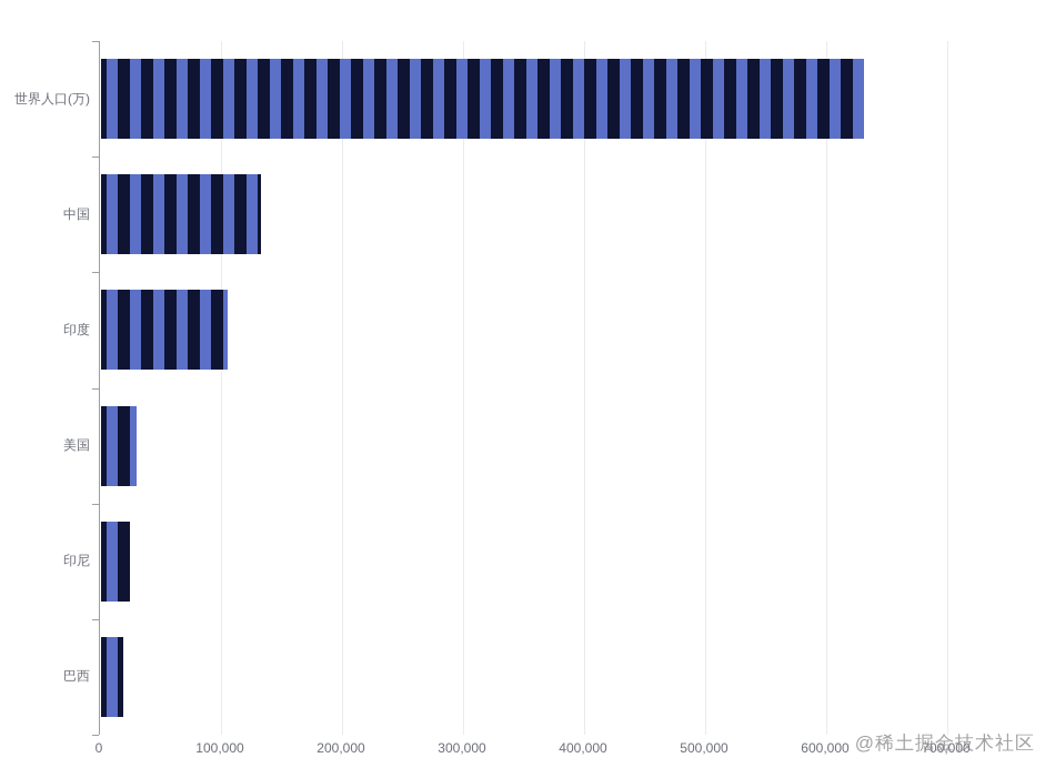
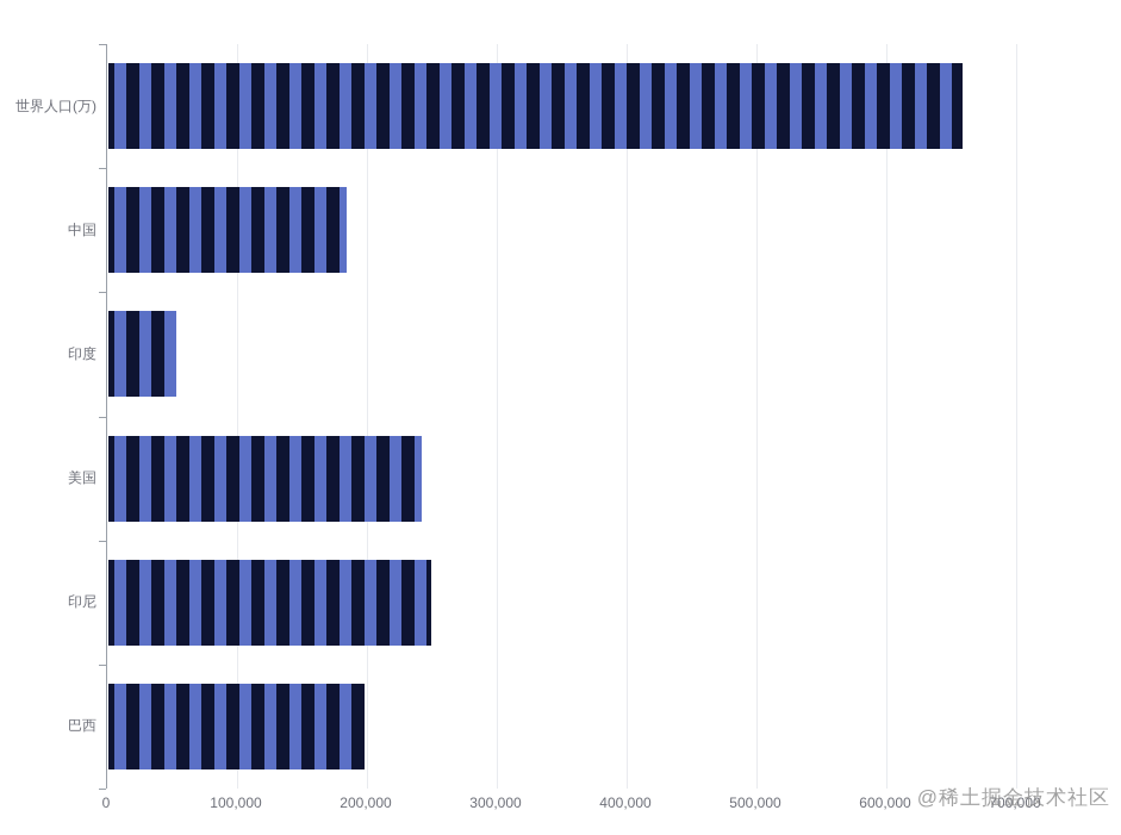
世界人口(万): 630000 -> 658000
中国: 132000 -> 183000
印度: 105000 -> 52000
美国: 29000 -> 241000
印尼: 23000 -> 249000
巴西: 18000 -> 197000
